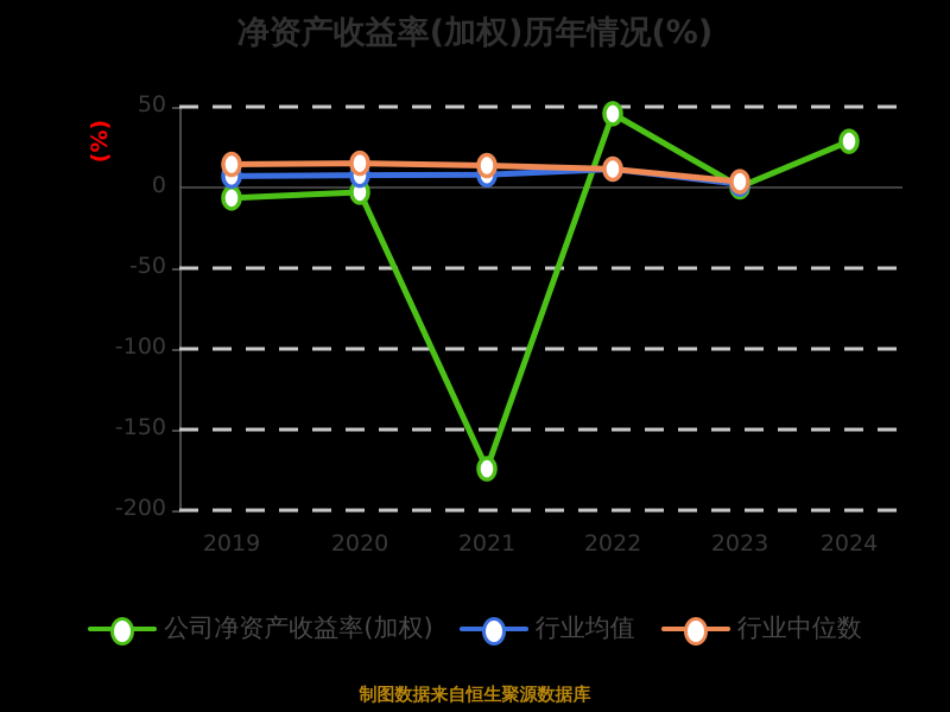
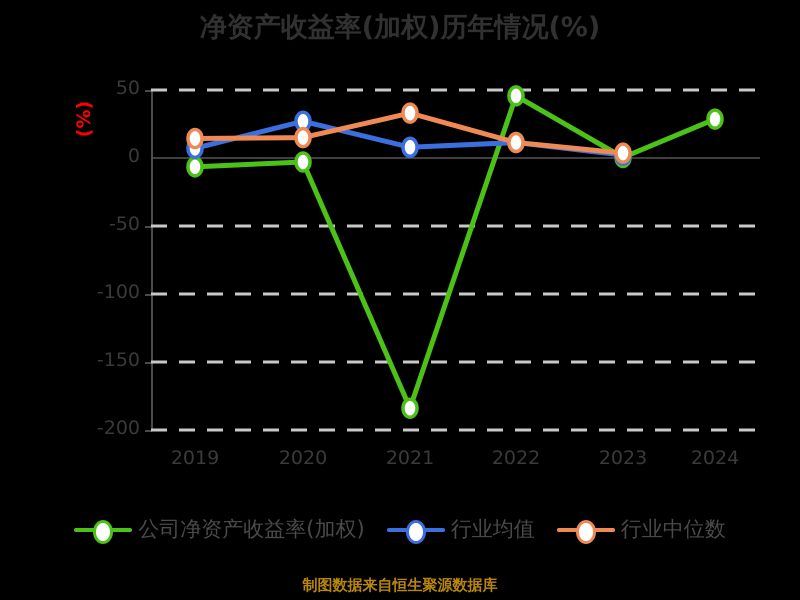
行业均值/2020: 8 -> 27
公司净资产收益率(加权)/2021: -174 -> -184
行业中位数/2021: 14 -> 33
